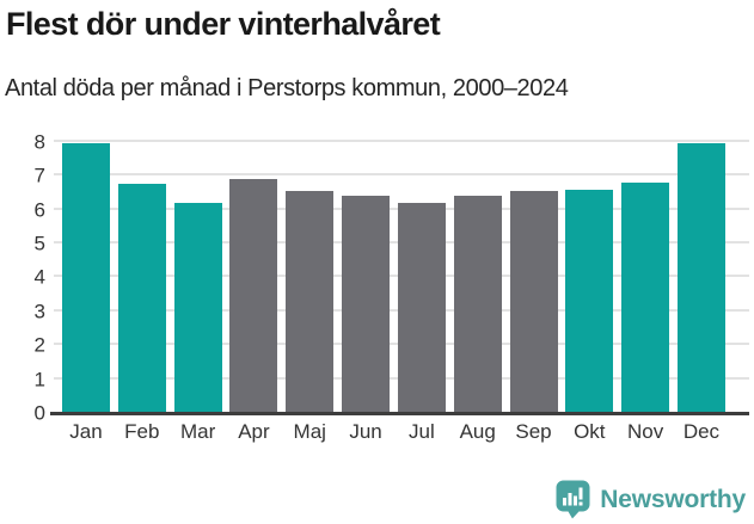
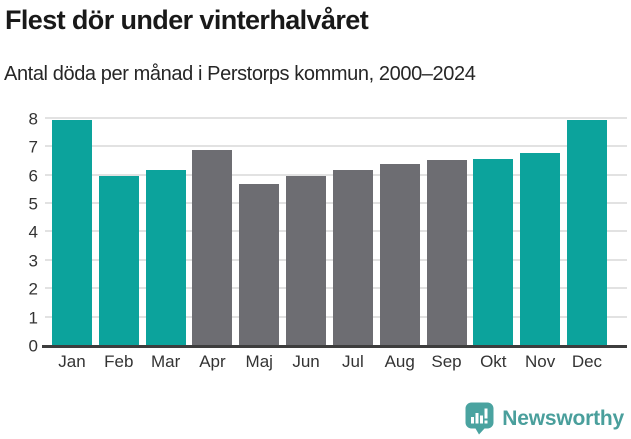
Feb: 6.8 -> 6.0
Maj: 6.5 -> 5.7
Jun: 6.4 -> 6.0
